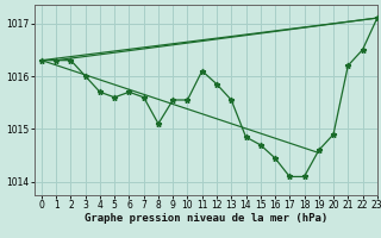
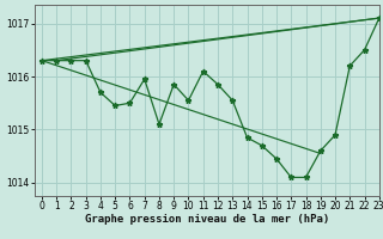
3: 1016.00 -> 1016.30
5: 1015.60 -> 1015.45
6: 1015.70 -> 1015.50
7: 1015.60 -> 1015.95
9: 1015.55 -> 1015.85
